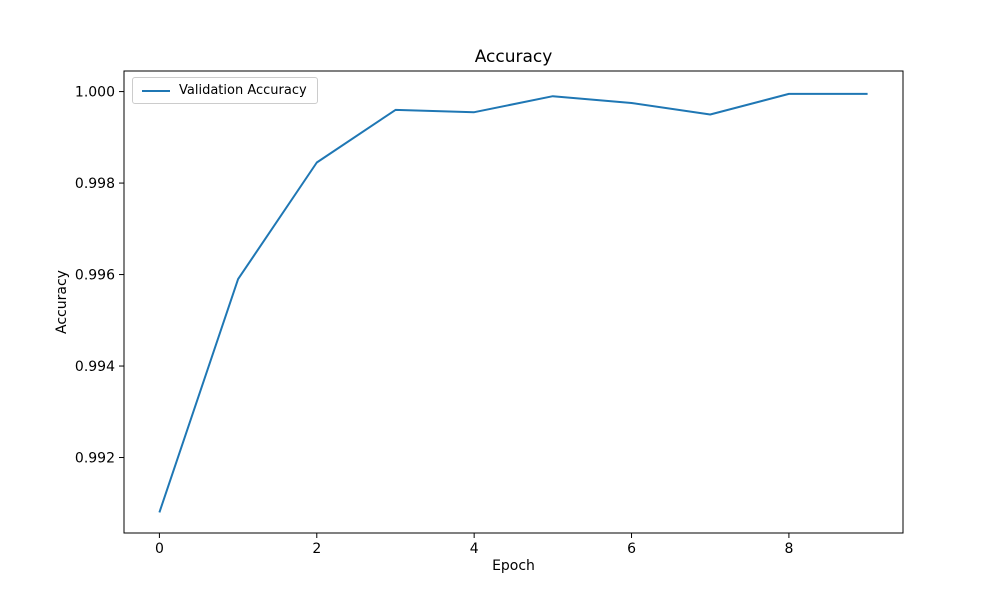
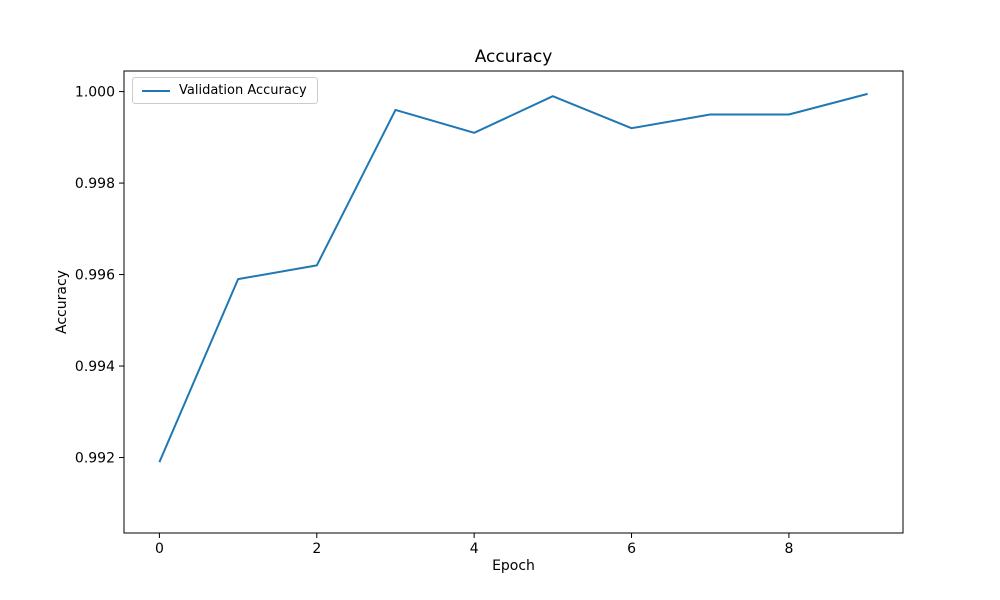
0: 0.9908 -> 0.9919
2: 0.9984 -> 0.9962
4: 0.9996 -> 0.9991
6: 0.9998 -> 0.9992
8: 1.0000 -> 0.9995
